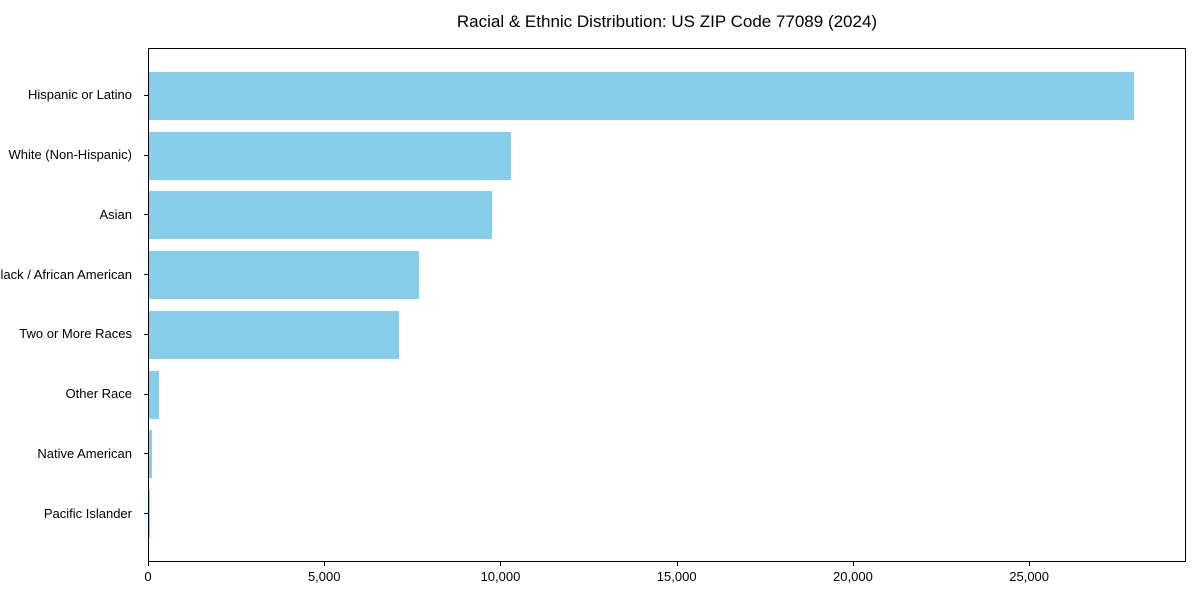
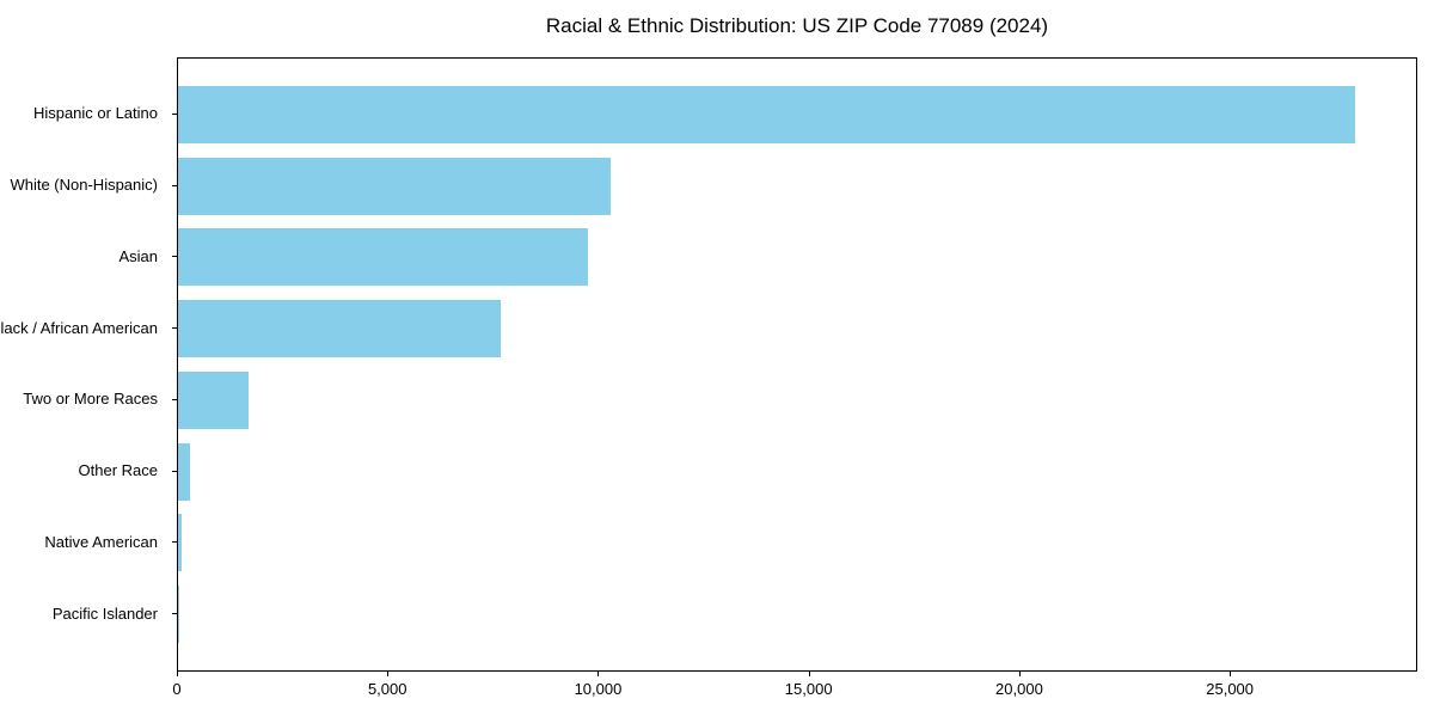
Two or More Races: 7100 -> 1700
